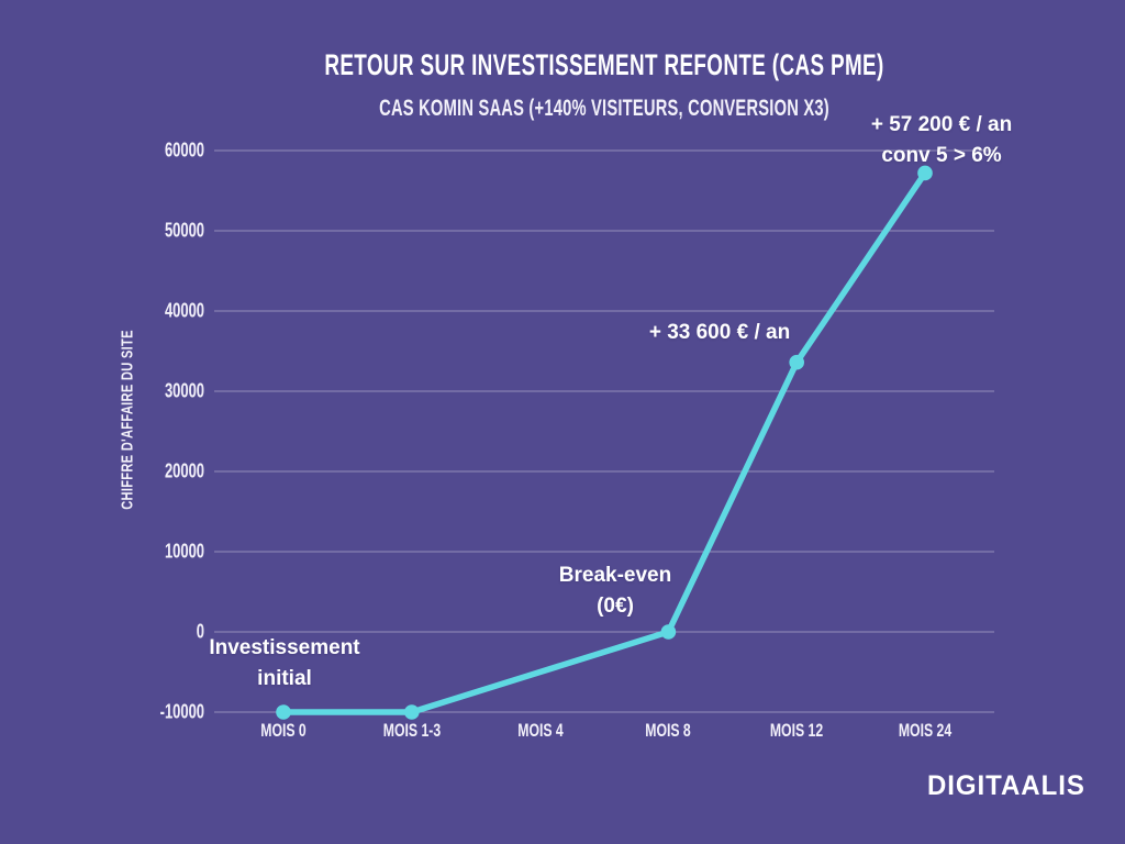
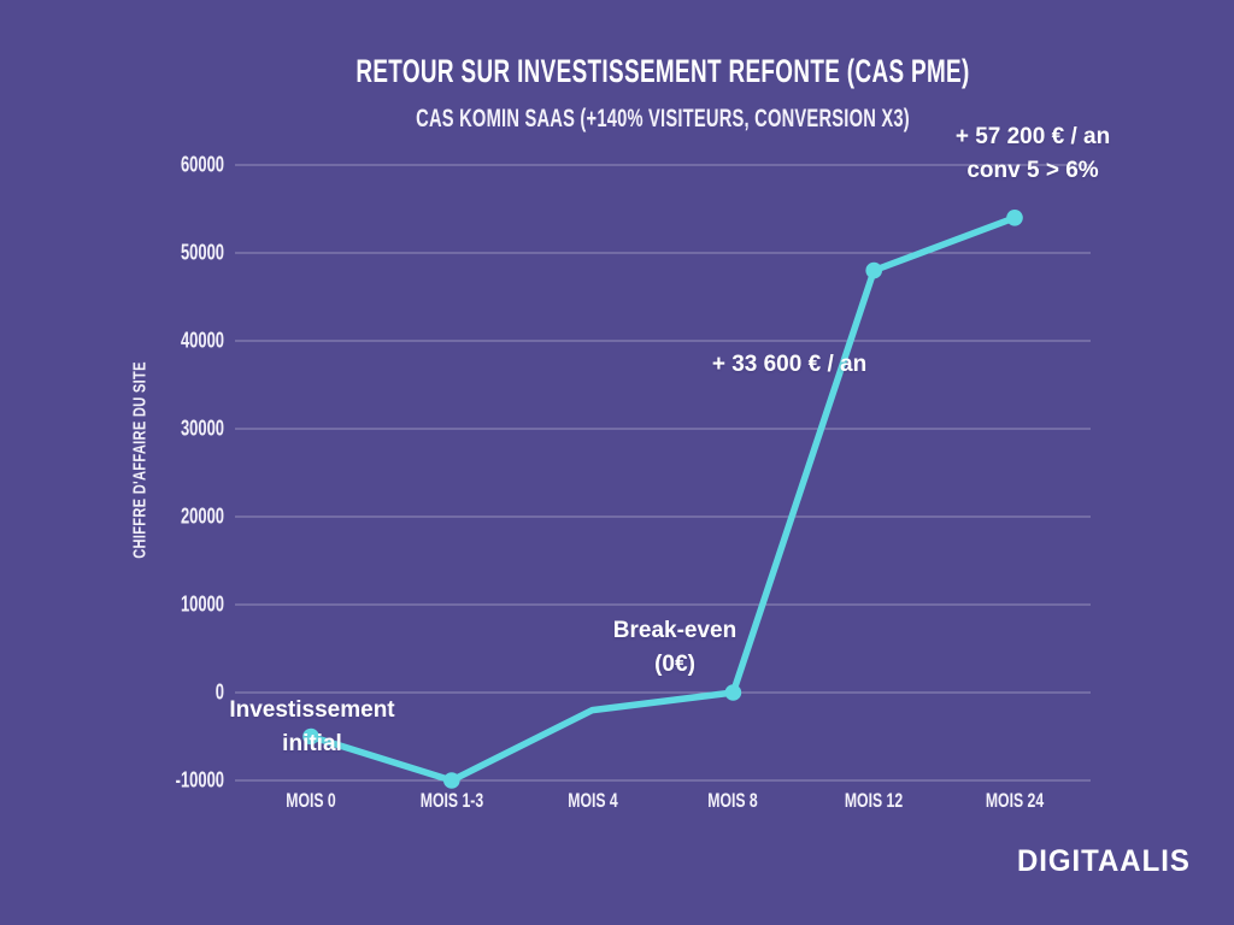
MOIS 0: -10000 -> -5000
MOIS 4: -5000 -> -2000
MOIS 12: 34000 -> 48000
MOIS 24: 57000 -> 54000
